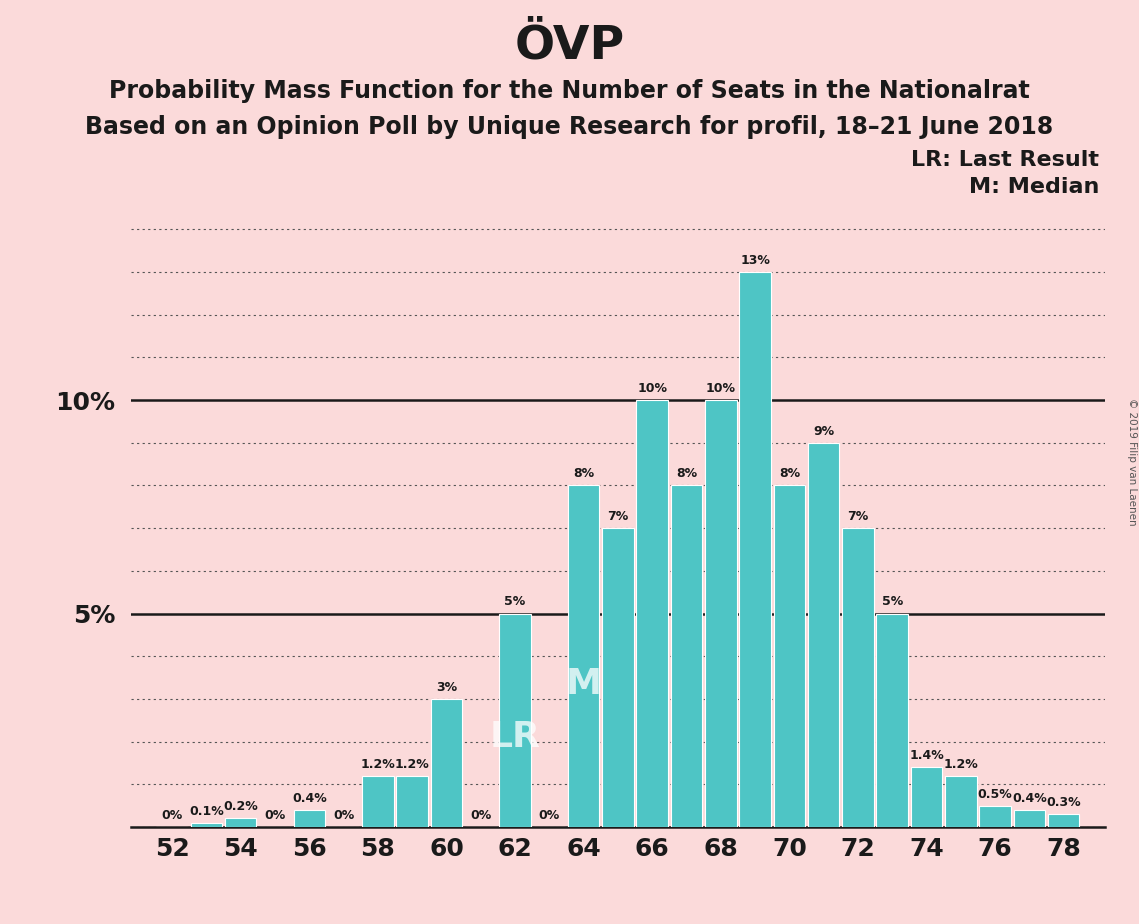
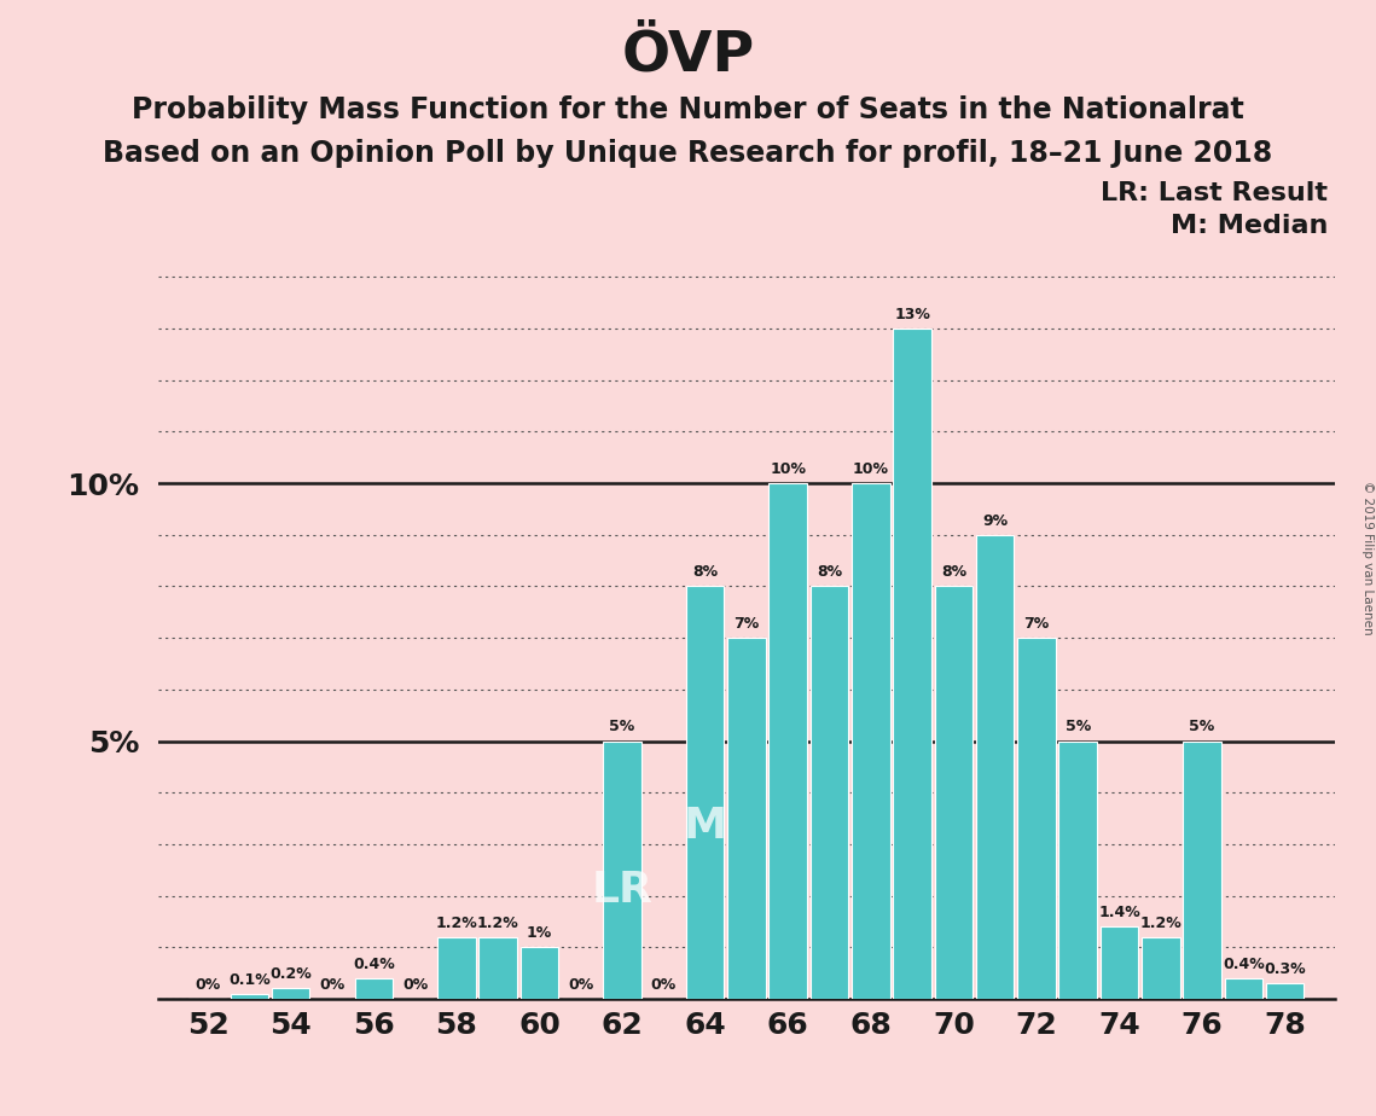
60: 3% -> 1%
76: 0.5% -> 5%
